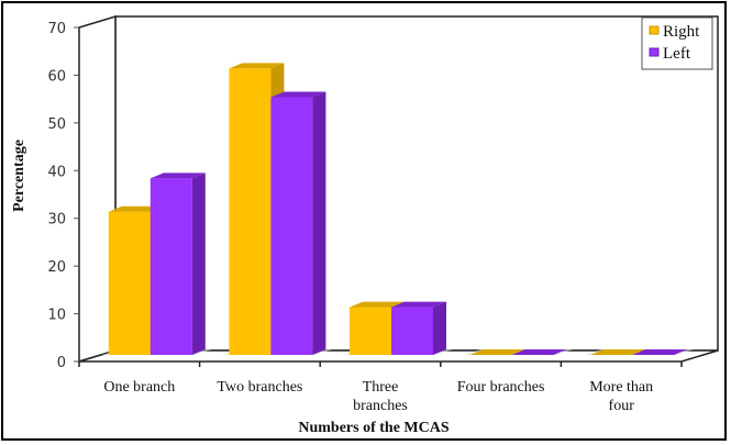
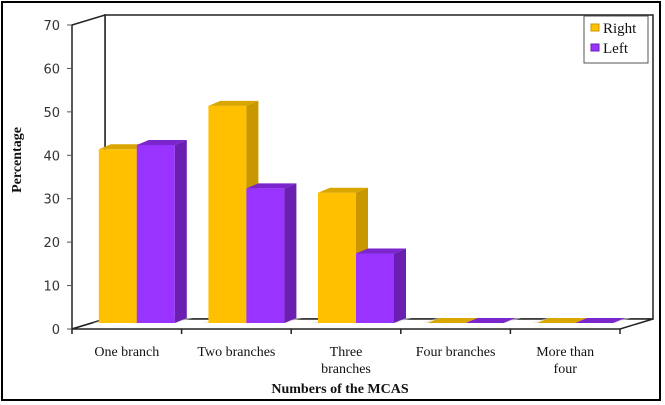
Right/One branch: 30 -> 40
Left/One branch: 37 -> 41
Right/Two branches: 60 -> 50
Left/Two branches: 54 -> 31
Right/Three branches: 10 -> 30
Left/Three branches: 10 -> 16
